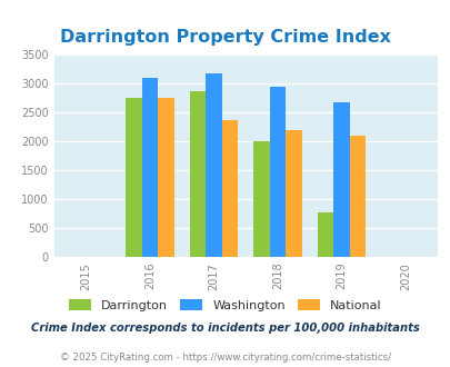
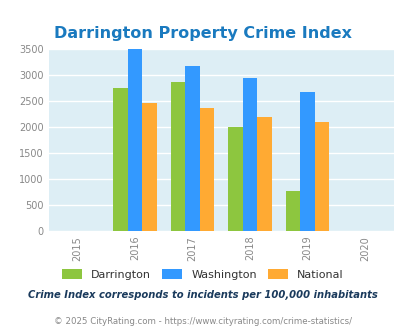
Washington/2016: 3100 -> 3500
National/2016: 2760 -> 2480
